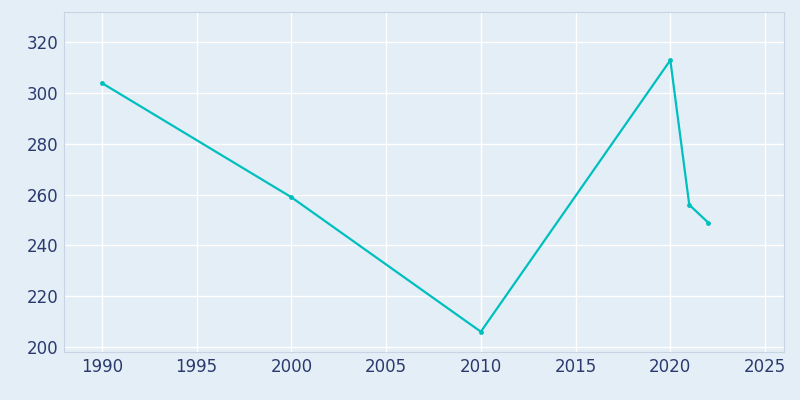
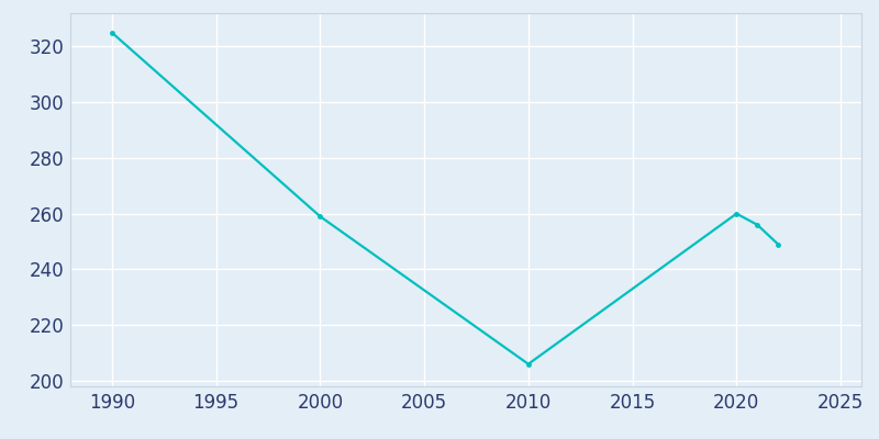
1990: 304 -> 325
2020: 313 -> 260
